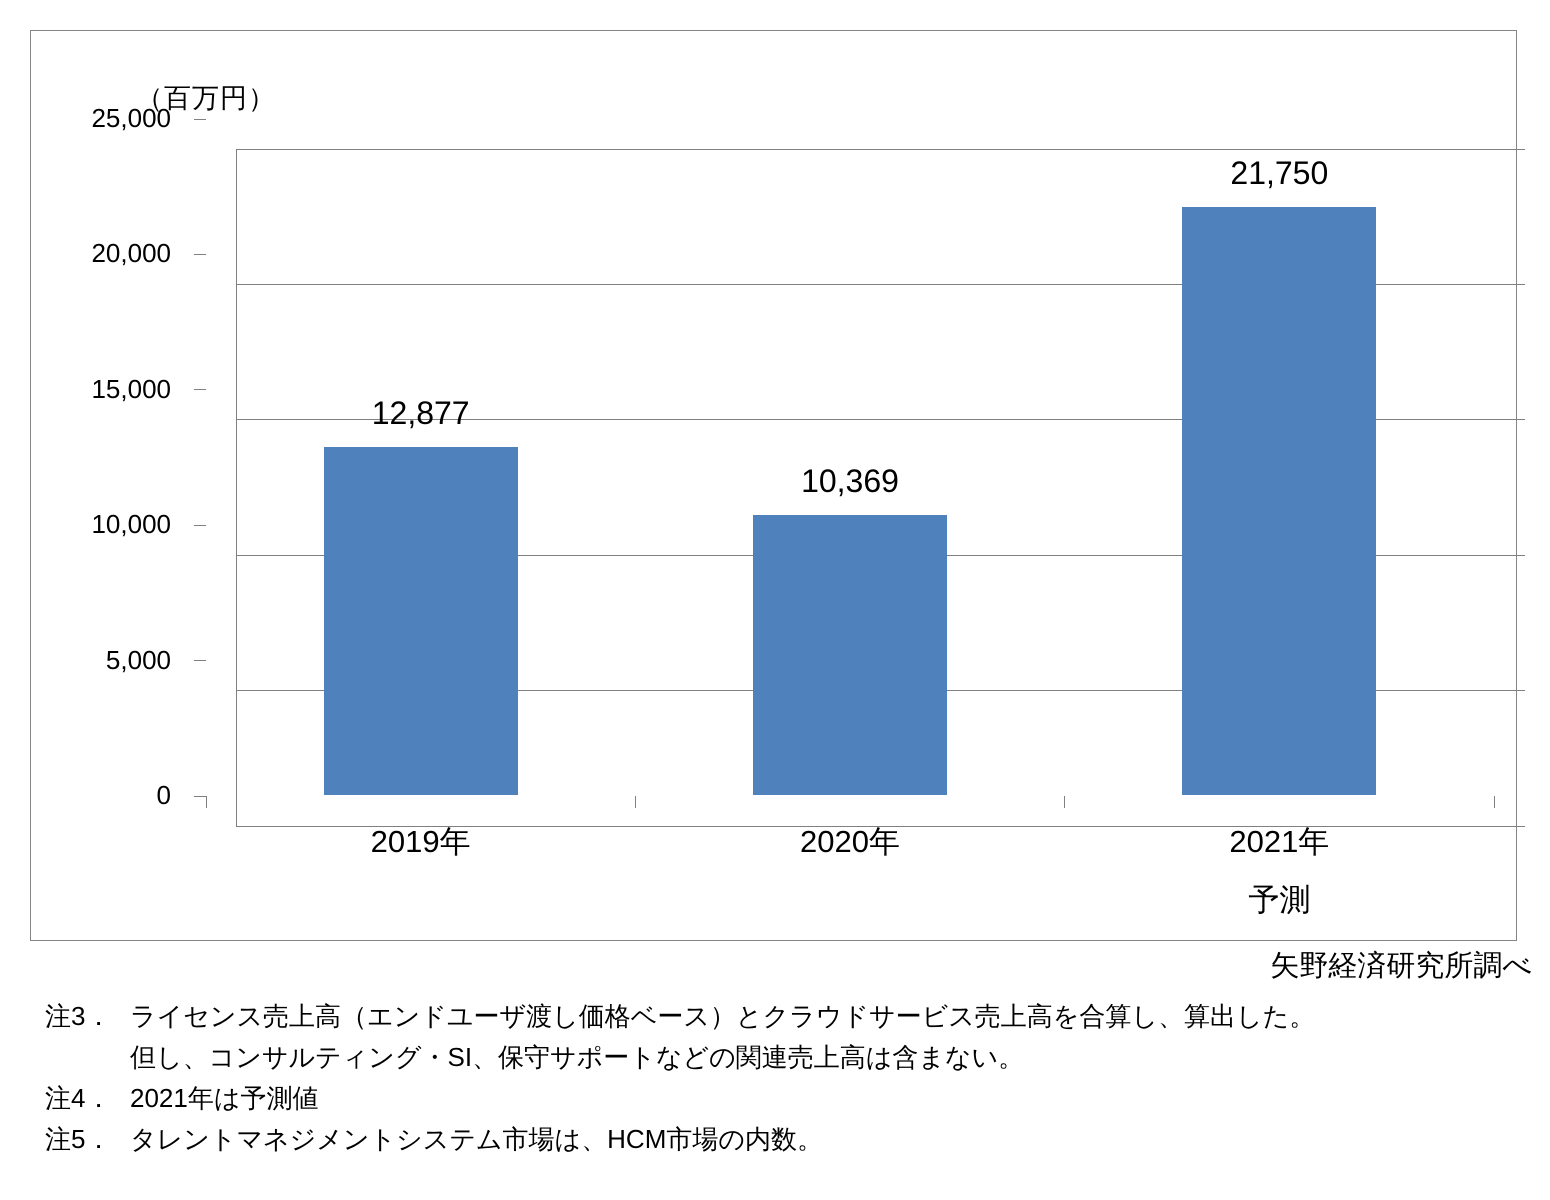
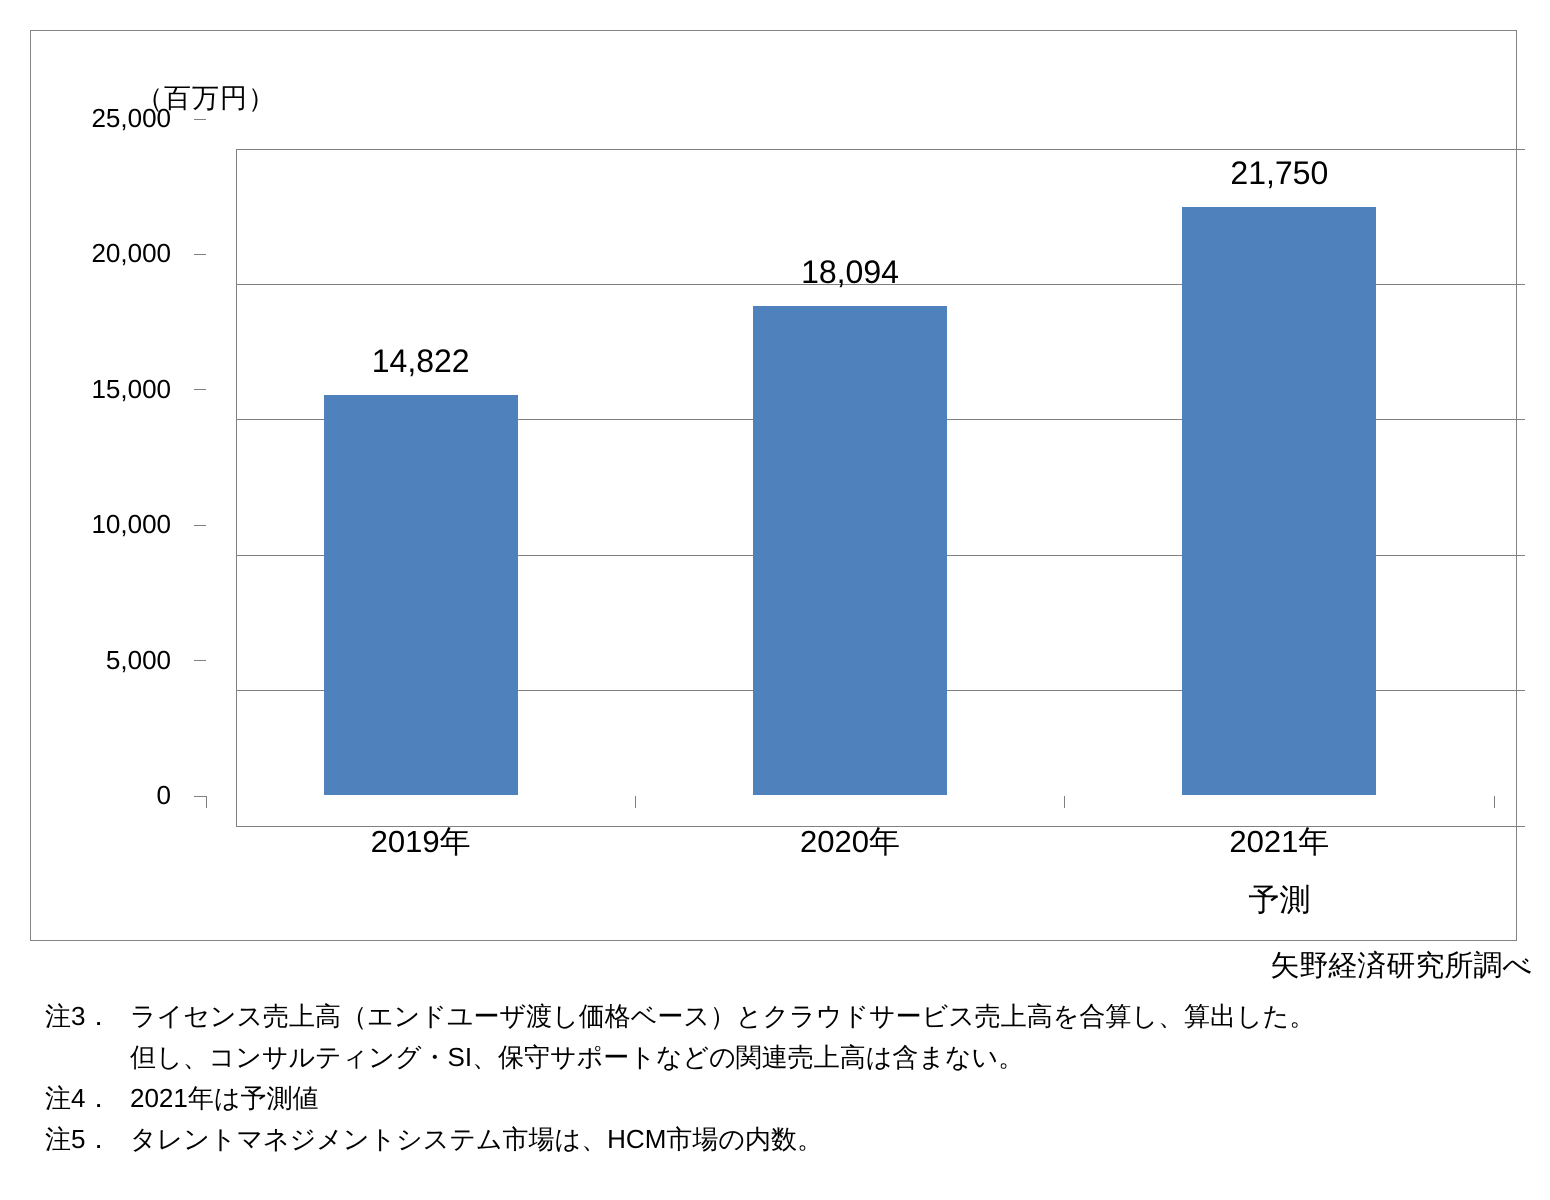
2019年: 12,877 -> 14,822
2020年: 10,369 -> 18,094
